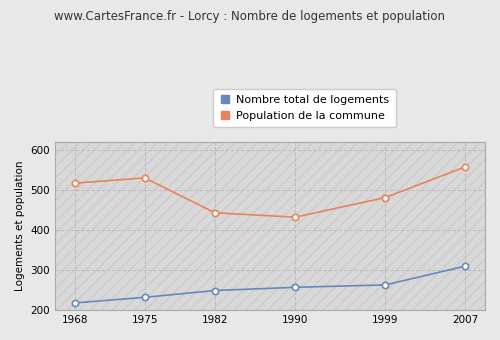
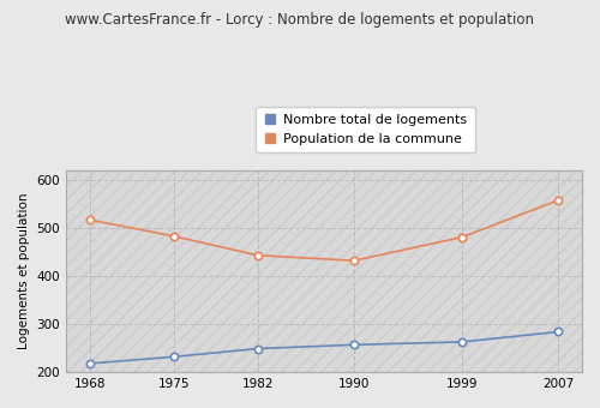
Population de la commune/1975: 530 -> 483
Nombre total de logements/2007: 310 -> 284
